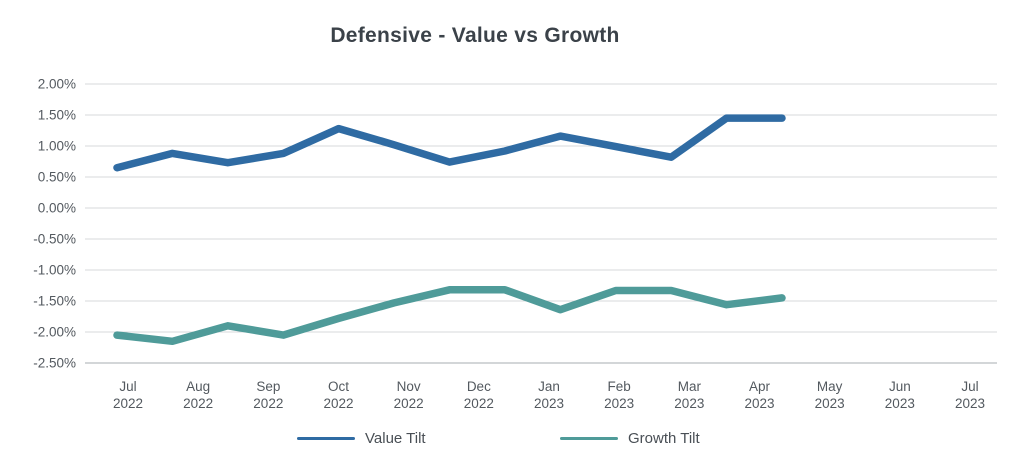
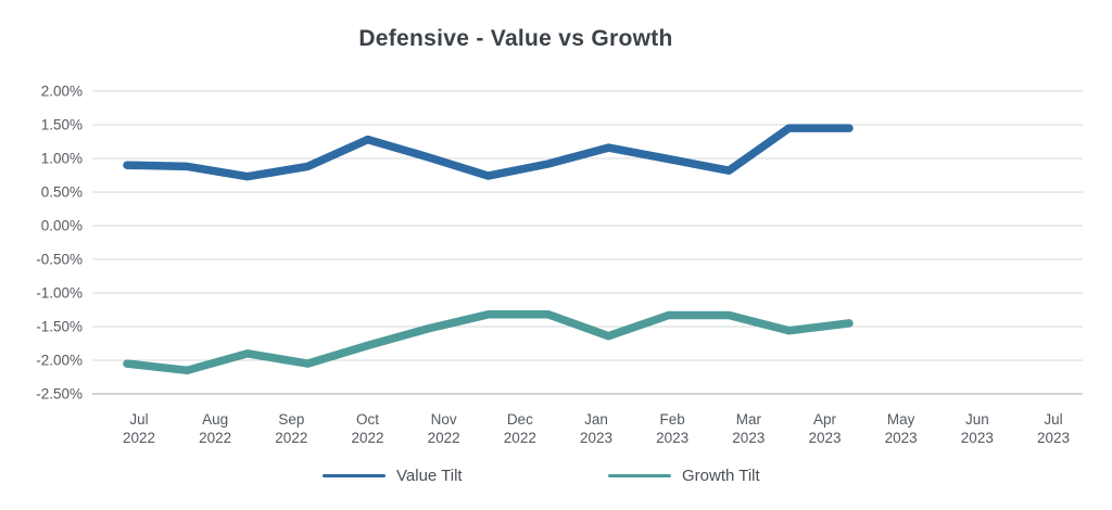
Value Tilt/Jul 2022: 0.7% -> 0.9%
